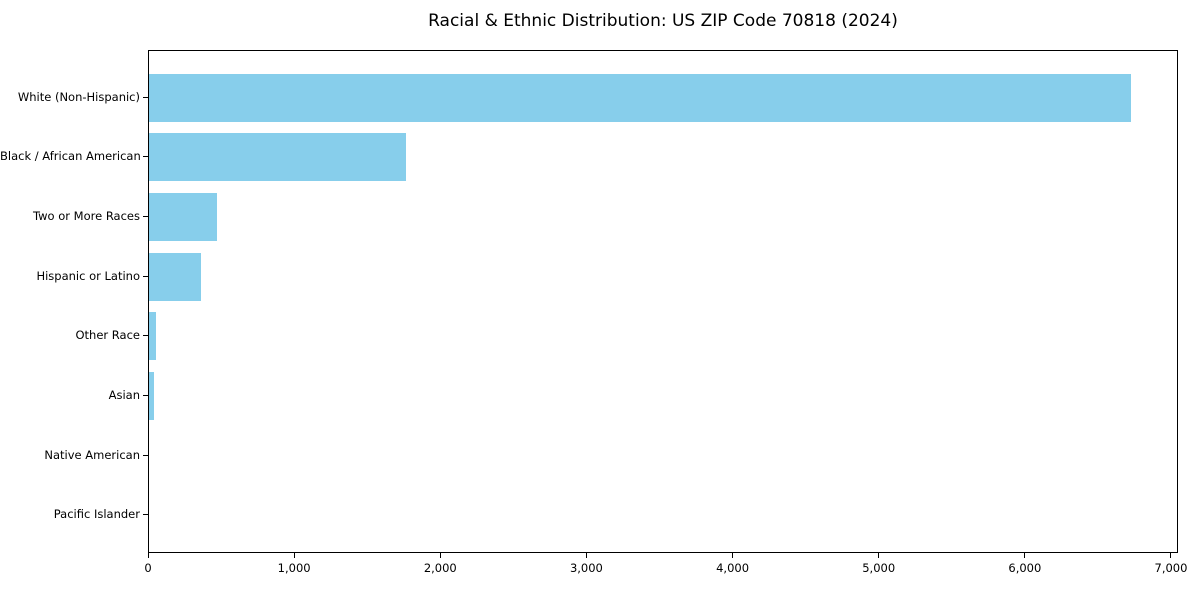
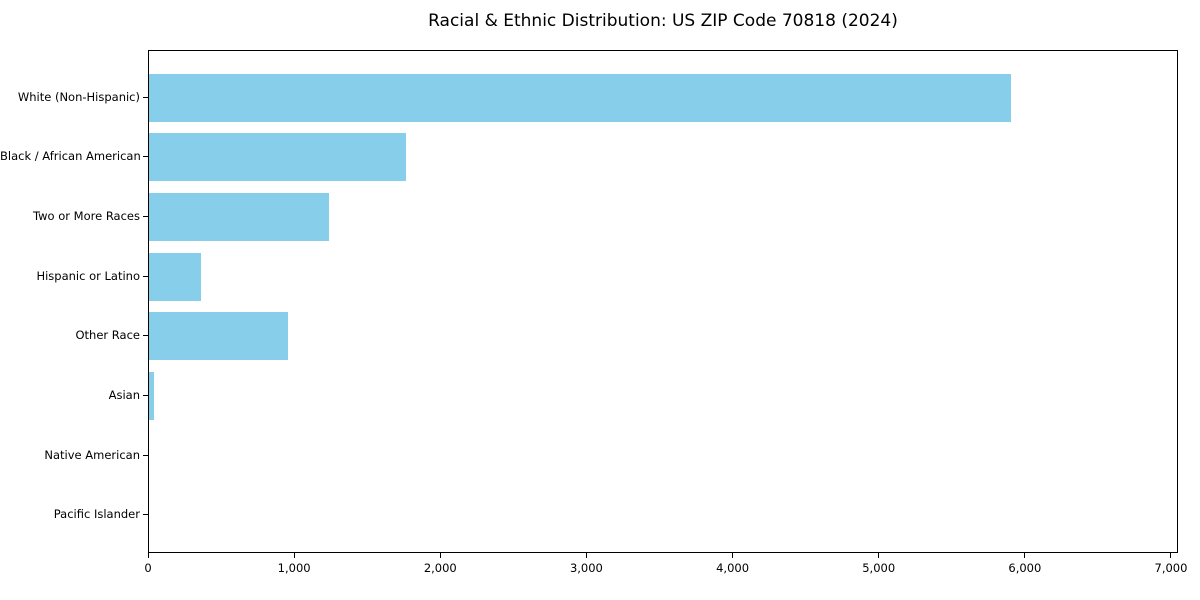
White (Non-Hispanic): 6720 -> 5900
Two or More Races: 460 -> 1230
Other Race: 50 -> 950
